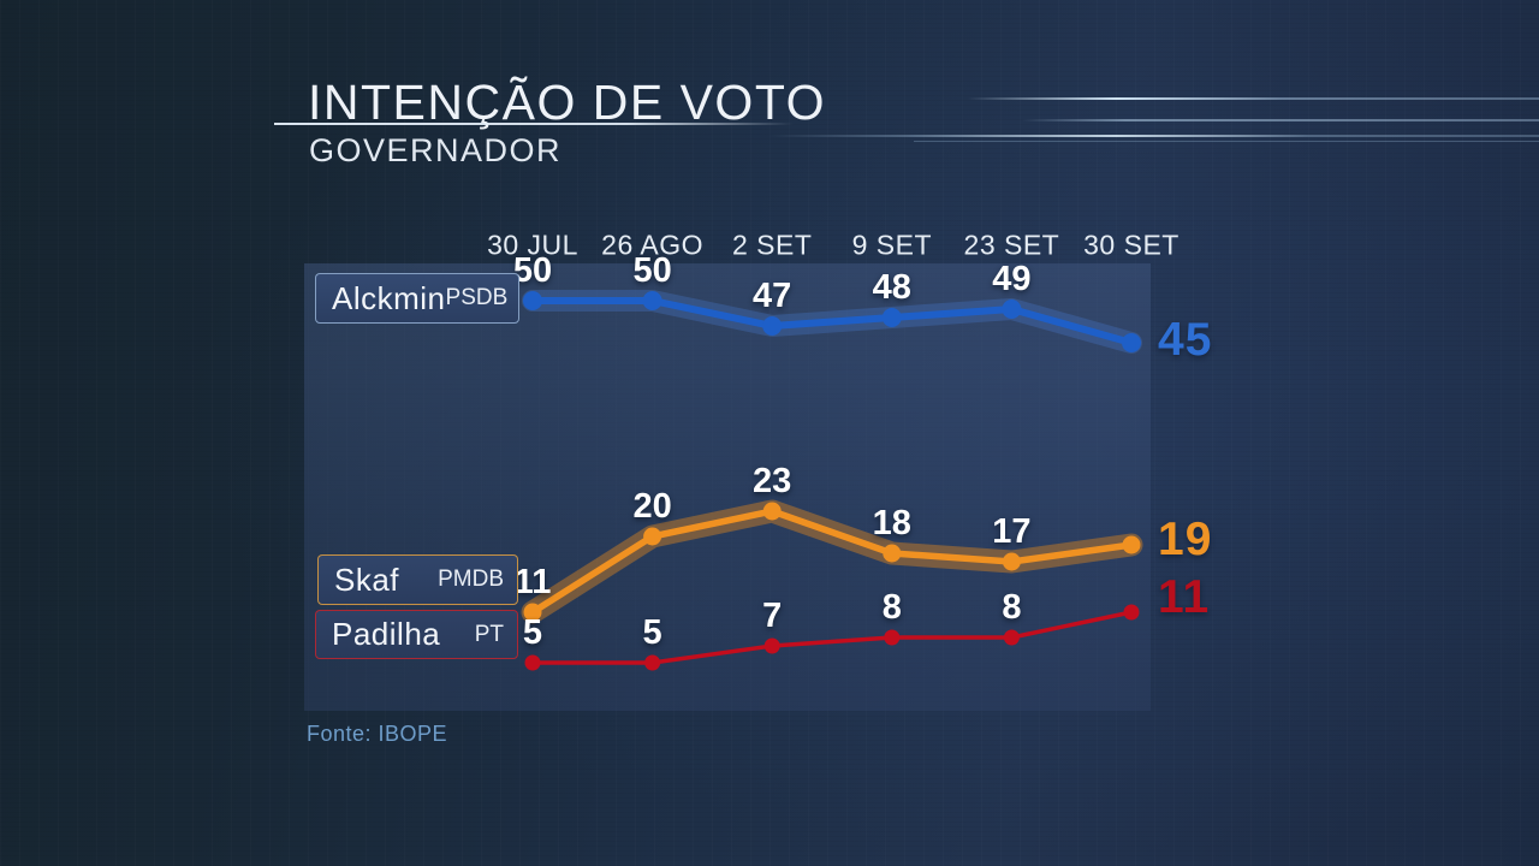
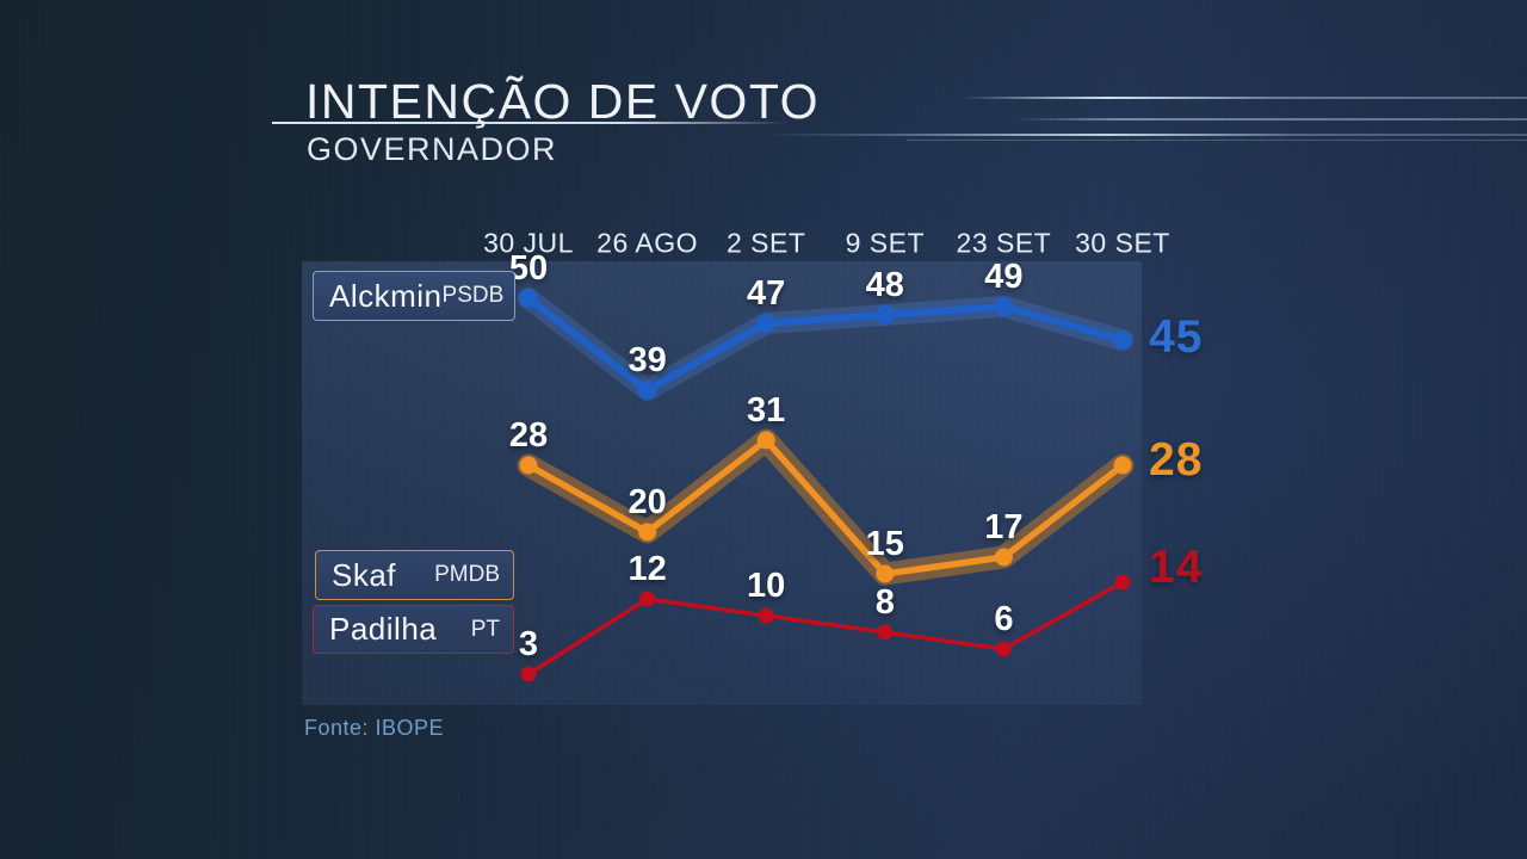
Skaf/30 JUL: 11 -> 28
Padilha/30 JUL: 5 -> 3
Alckmin/26 AGO: 50 -> 39
Padilha/26 AGO: 5 -> 12
Skaf/2 SET: 23 -> 31
Padilha/2 SET: 7 -> 10
Skaf/9 SET: 18 -> 15
Padilha/23 SET: 8 -> 6
Skaf/30 SET: 19 -> 28
Padilha/30 SET: 11 -> 14
